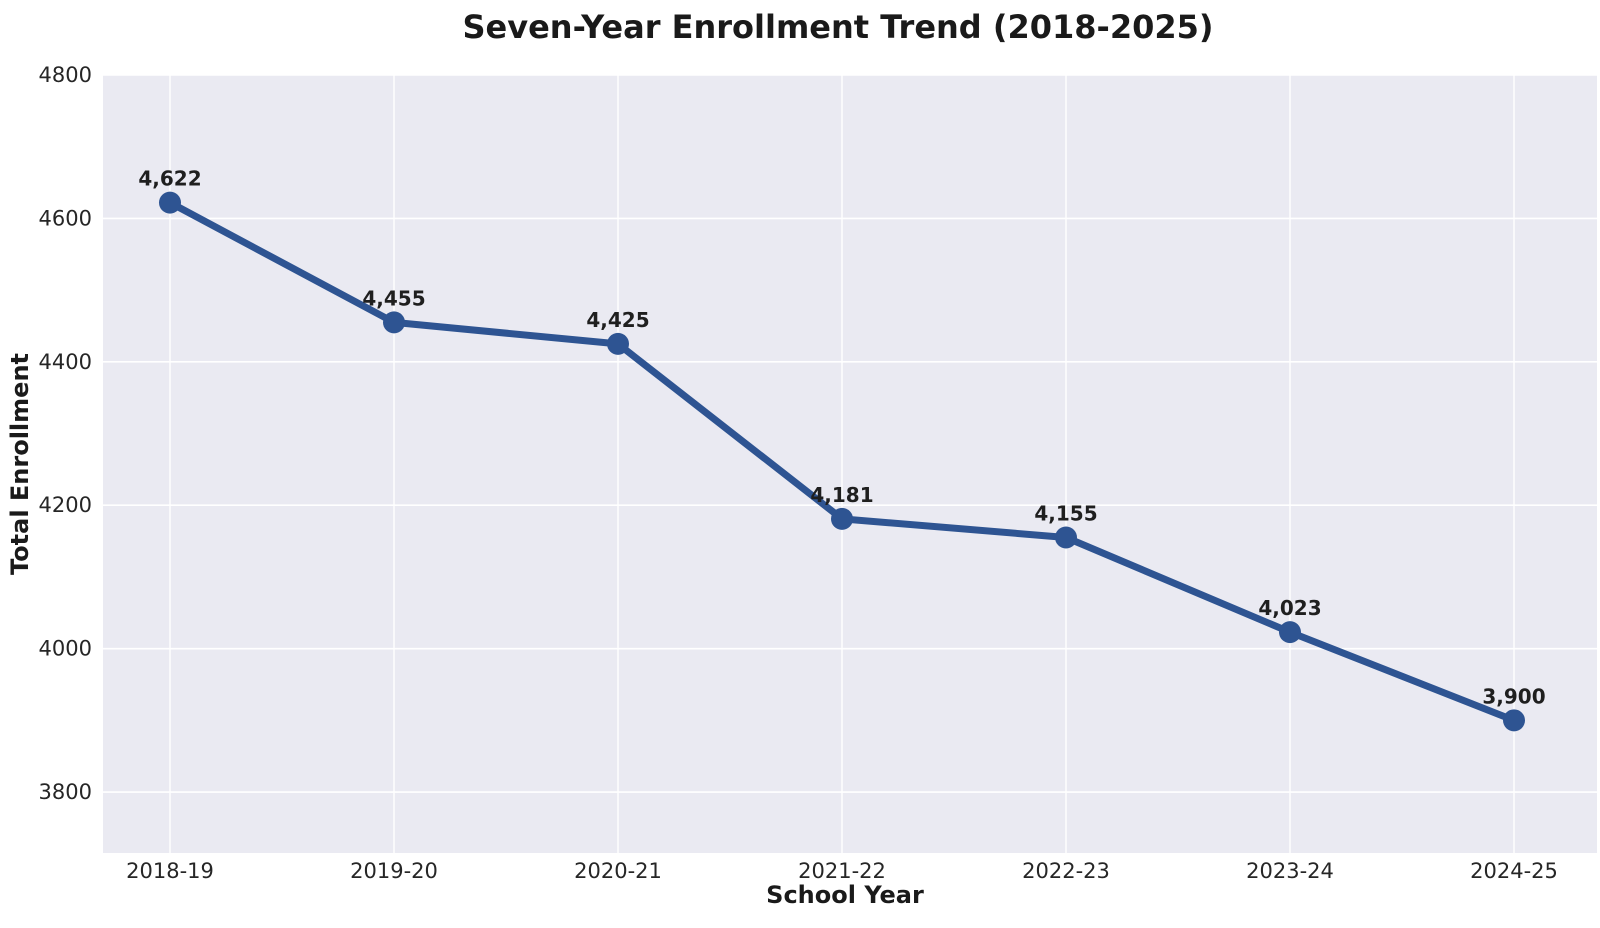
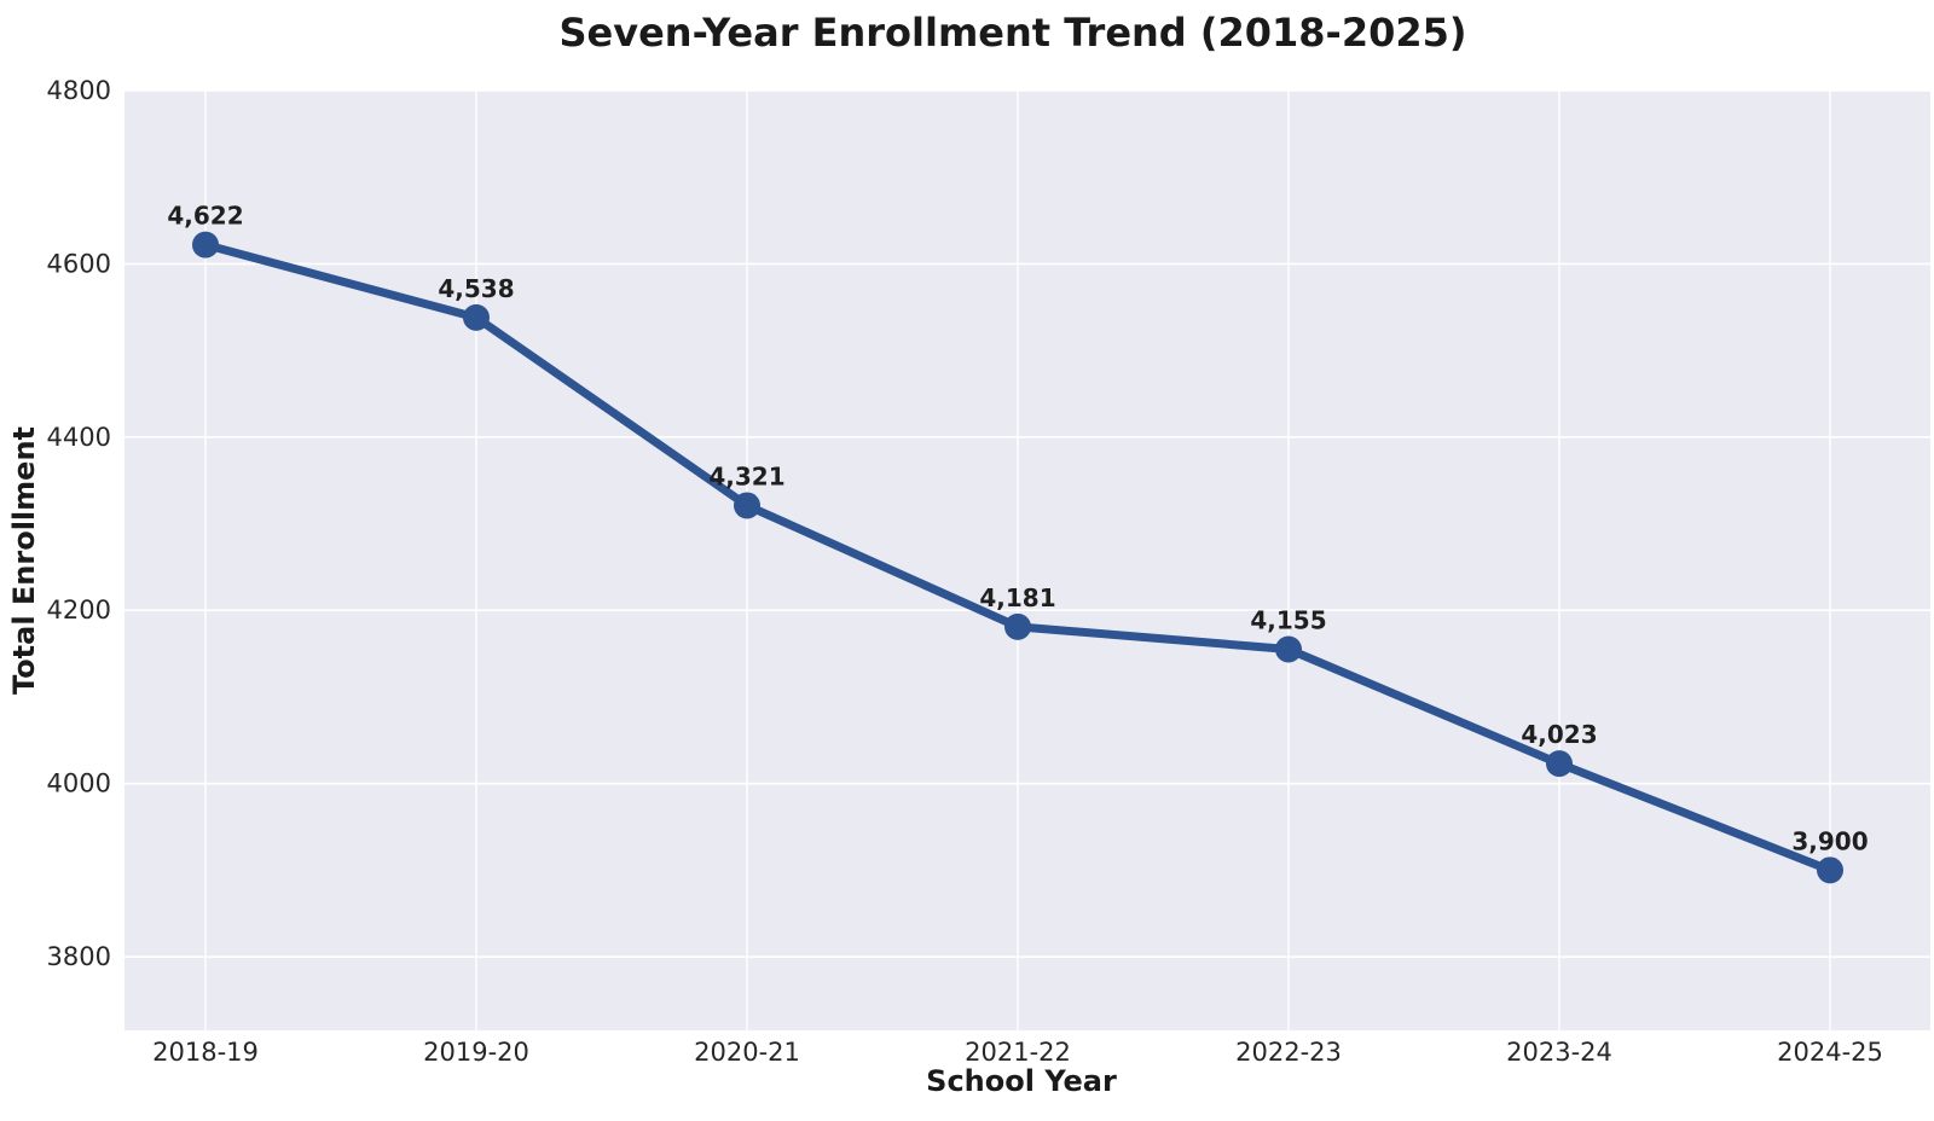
2019-20: 4,455 -> 4,538
2020-21: 4,425 -> 4,321
